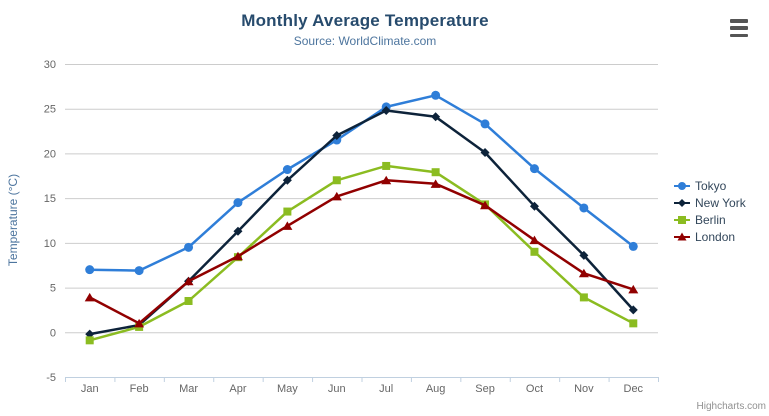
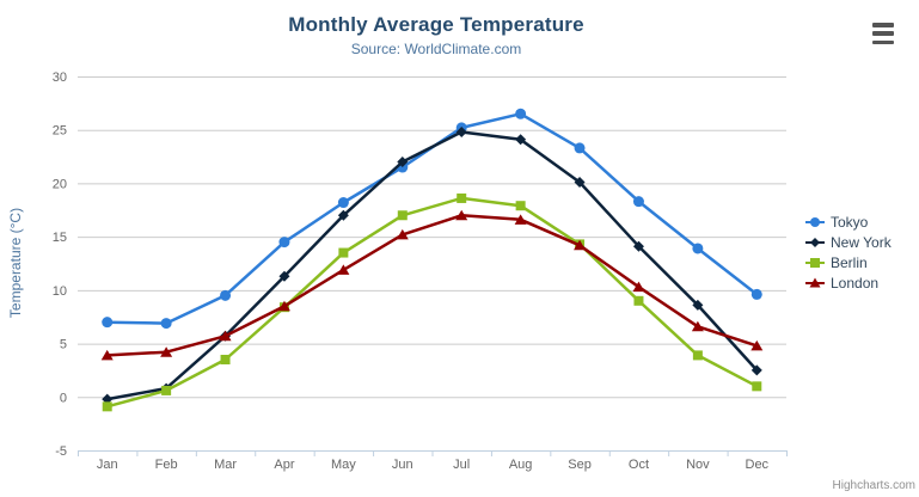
London/Feb: 1 -> 4
